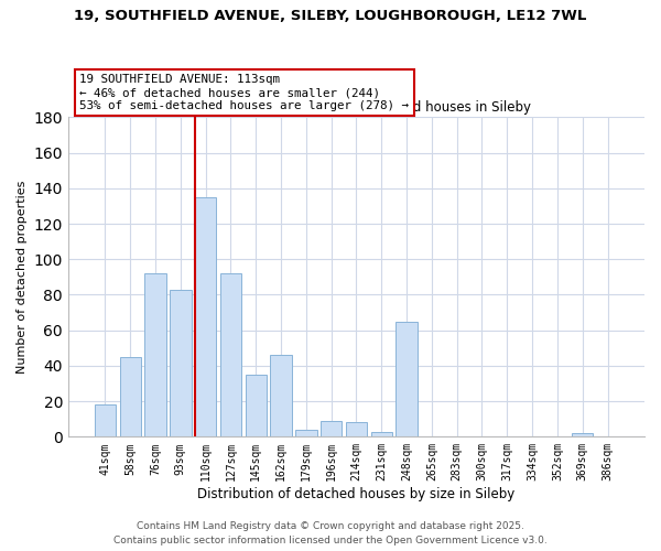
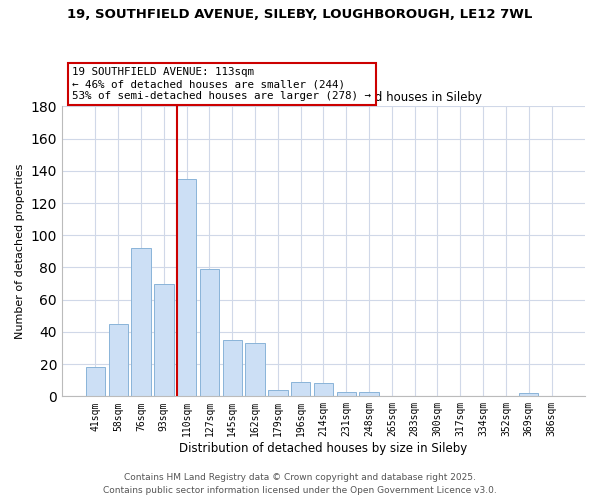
93sqm: 83 -> 70
127sqm: 92 -> 79
162sqm: 46 -> 33
248sqm: 65 -> 3
